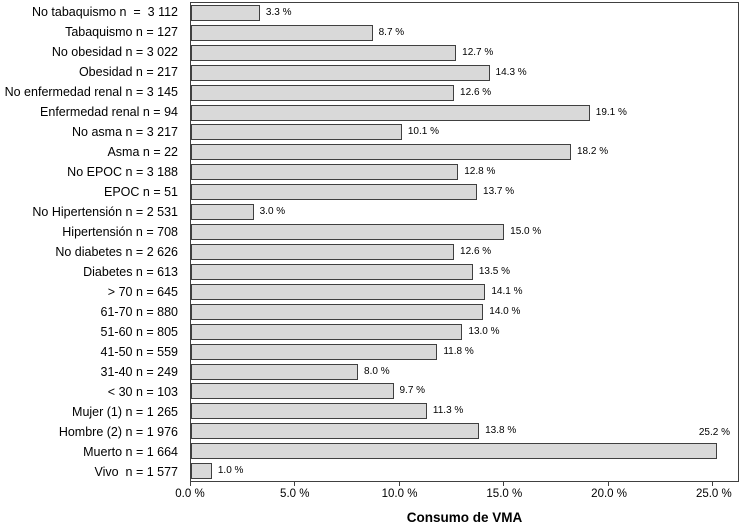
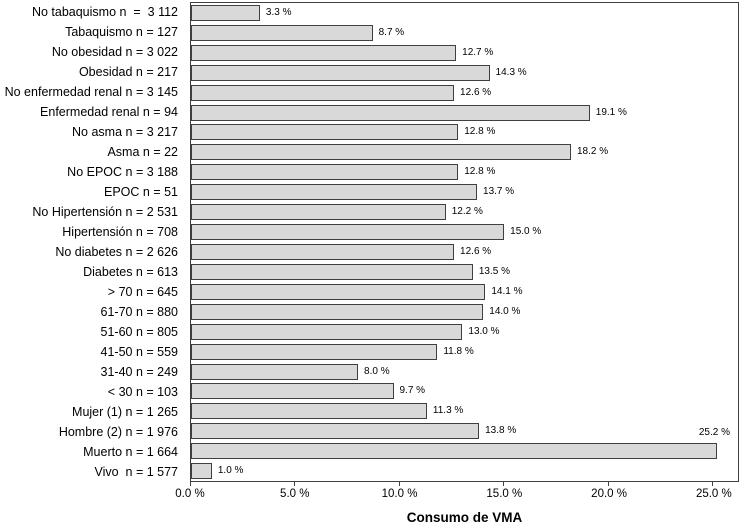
No asma n = 3 217: 10.1 -> 12.8
No Hipertensión n = 2 531: 3.0 -> 12.2
